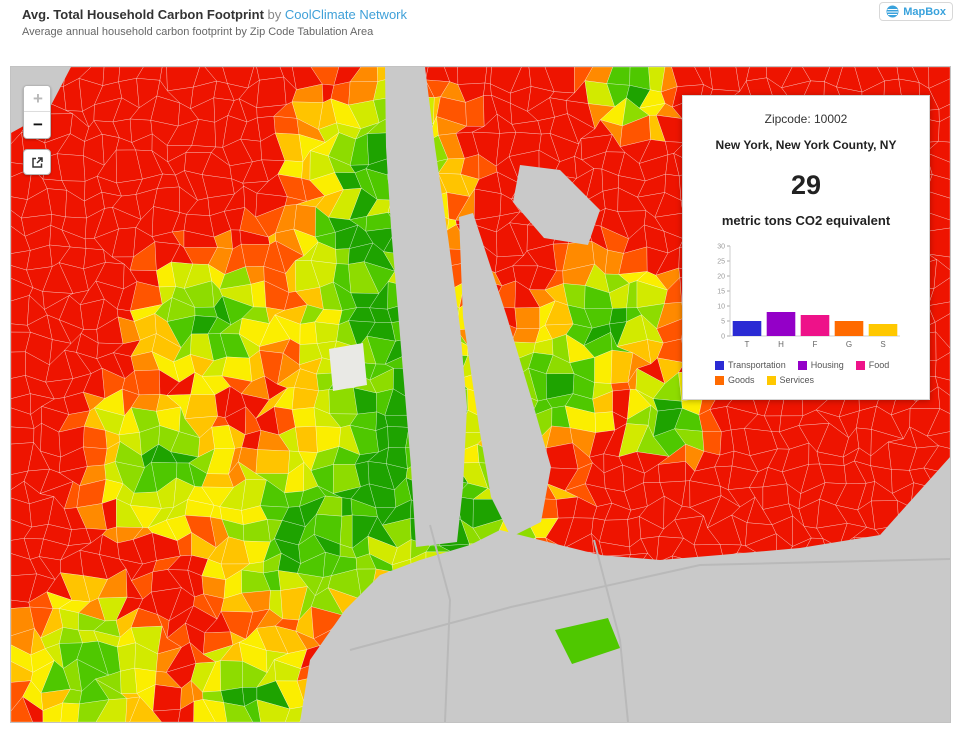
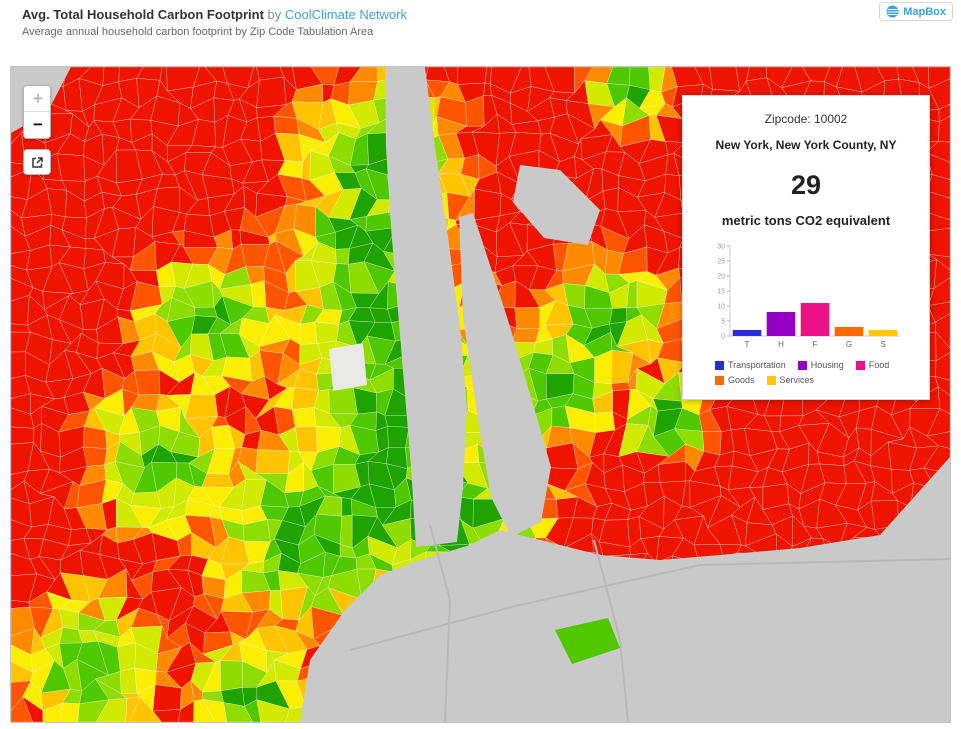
T: 5 -> 2
F: 7 -> 11
G: 5 -> 3
S: 4 -> 2
